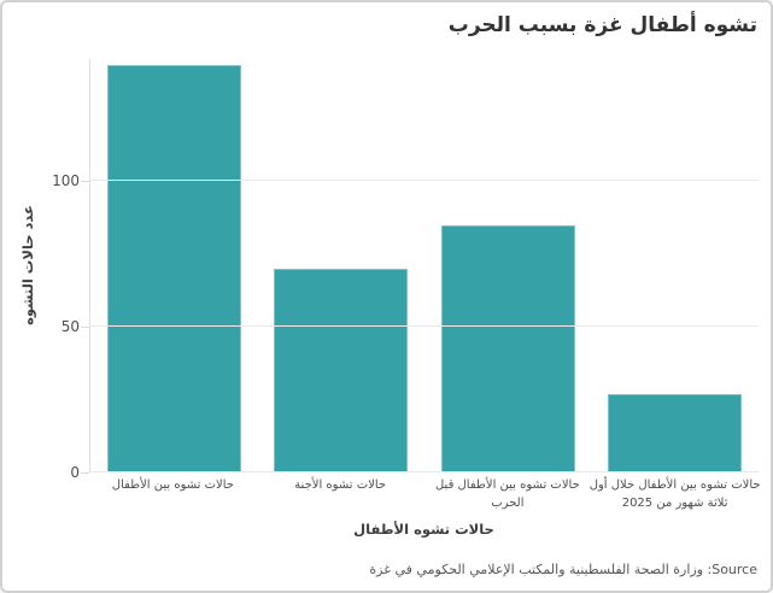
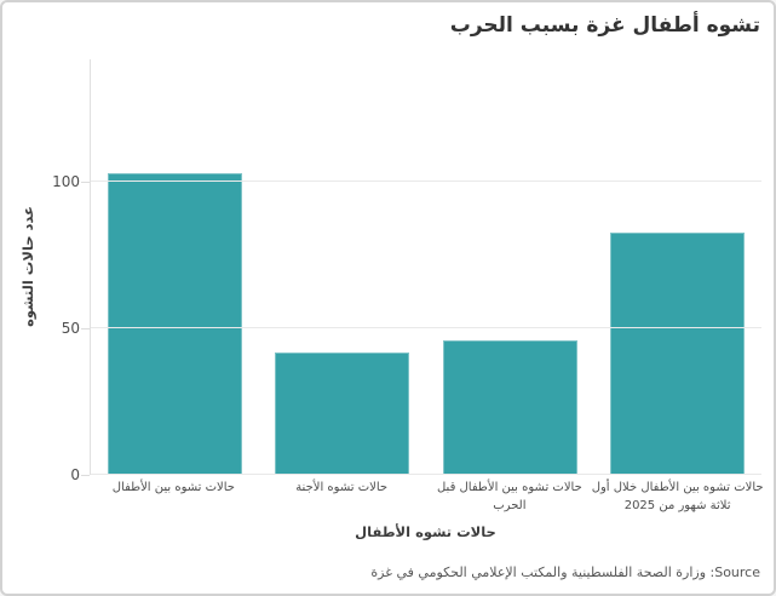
حالات تشوه بين الأطفال: 140 -> 103
حالات تشوه الأجنة: 70 -> 42
حالات تشوه بين الأطفال قبل الحرب: 85 -> 46
حالات تشوه بين الأطفال خلال أول ثلاثة شهور من 2025: 27 -> 83
